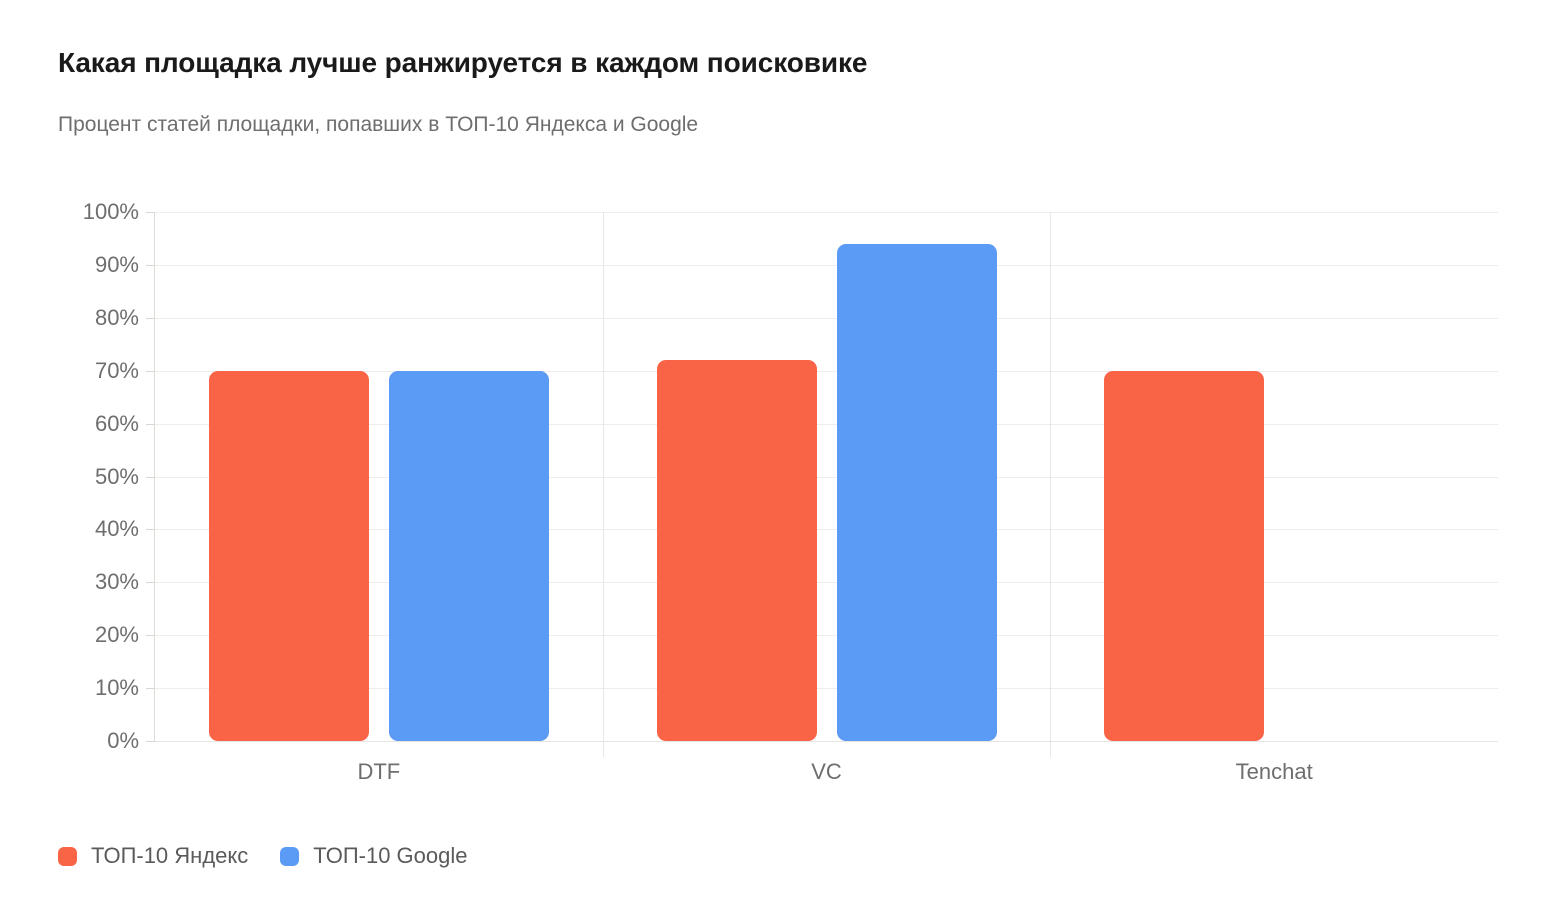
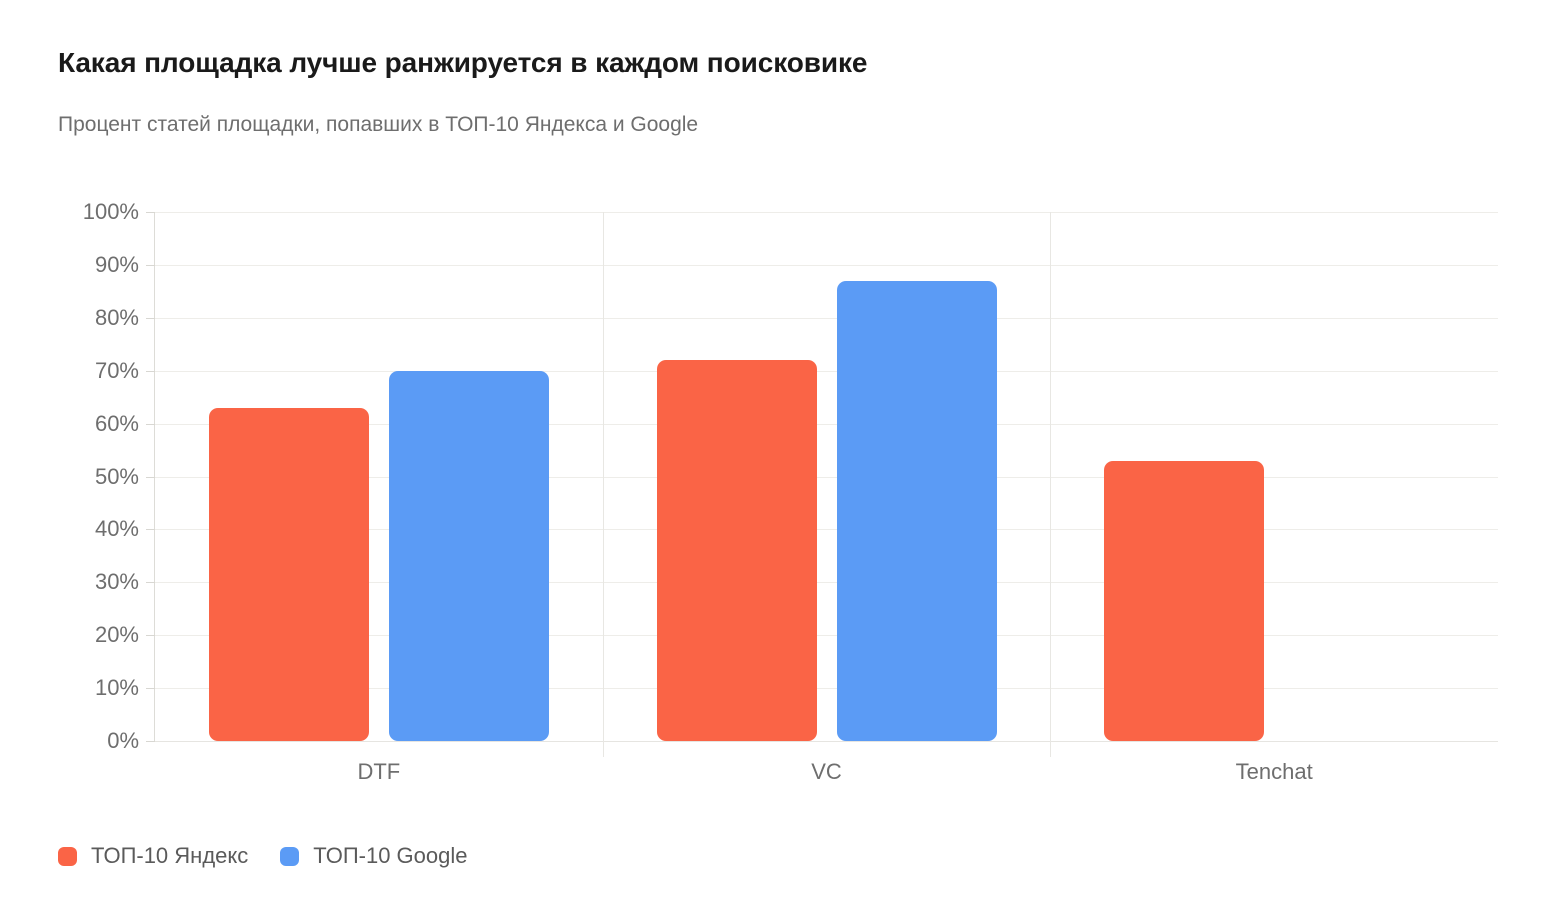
ТОП-10 Яндекс/DTF: 70% -> 63%
ТОП-10 Google/VC: 94% -> 87%
ТОП-10 Яндекс/Tenchat: 70% -> 53%
